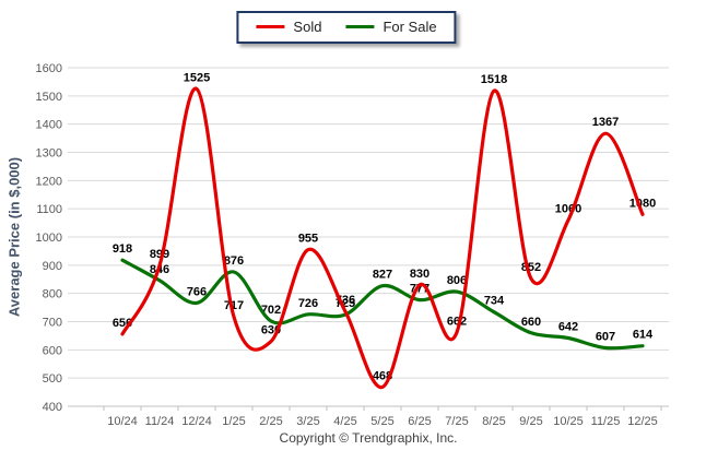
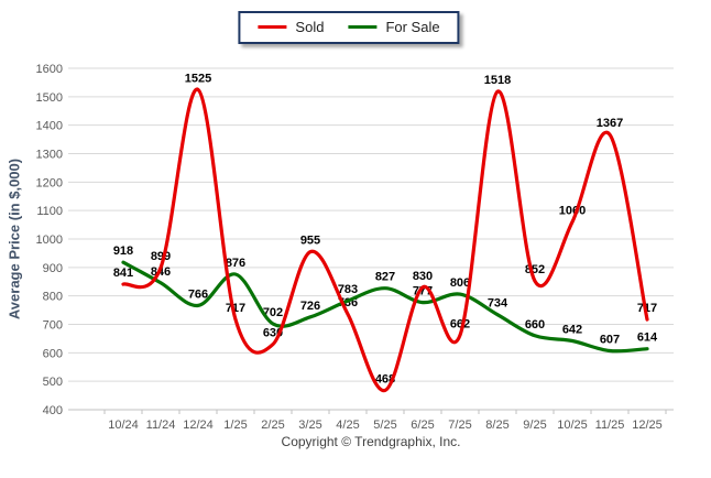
Sold/10/24: 656 -> 841
For Sale/4/25: 725 -> 783
Sold/12/25: 1080 -> 717
